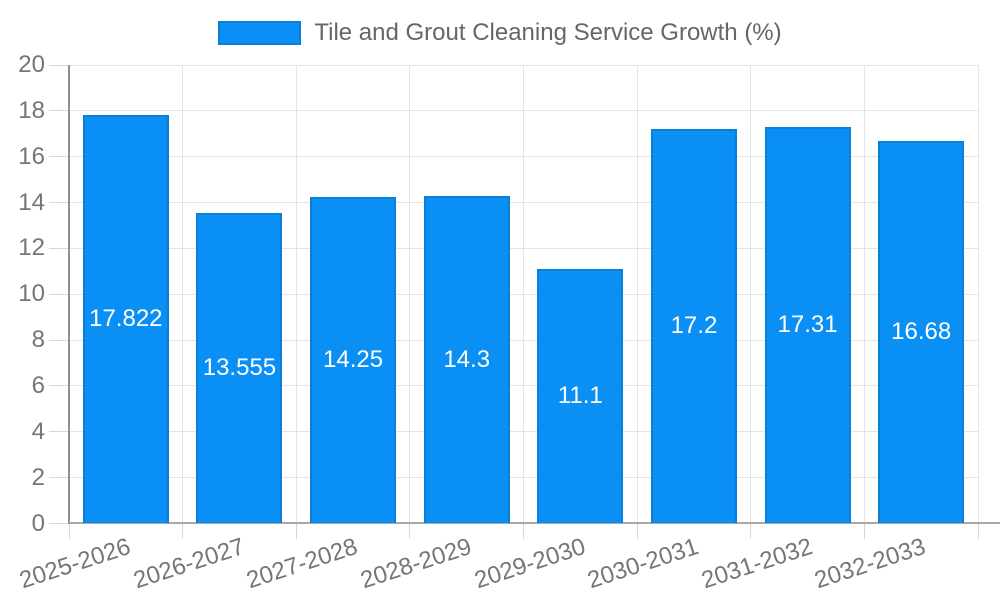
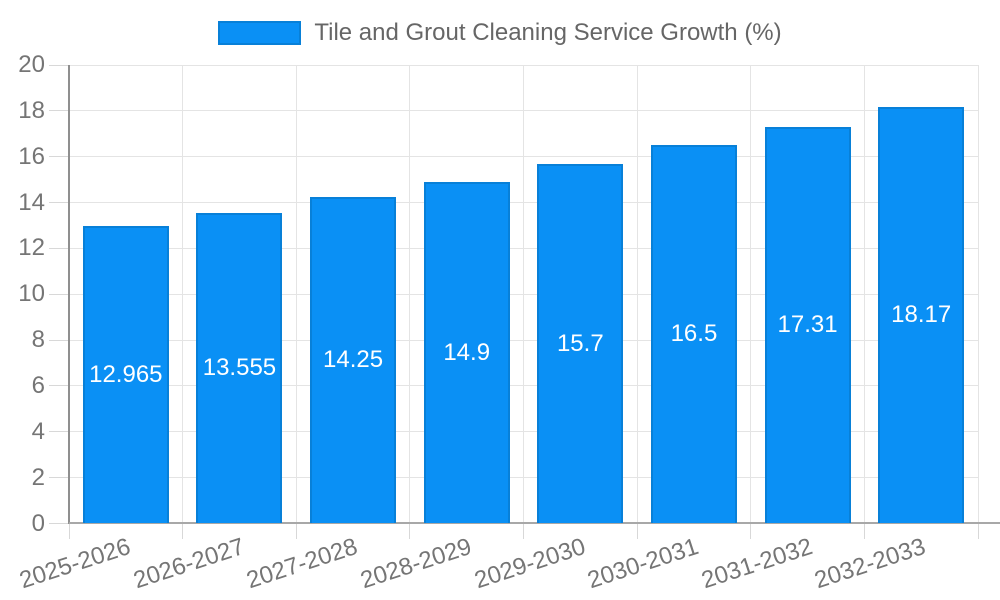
2025-2026: 17.822 -> 12.965
2028-2029: 14.3 -> 14.9
2029-2030: 11.1 -> 15.7
2030-2031: 17.2 -> 16.5
2032-2033: 16.68 -> 18.17
